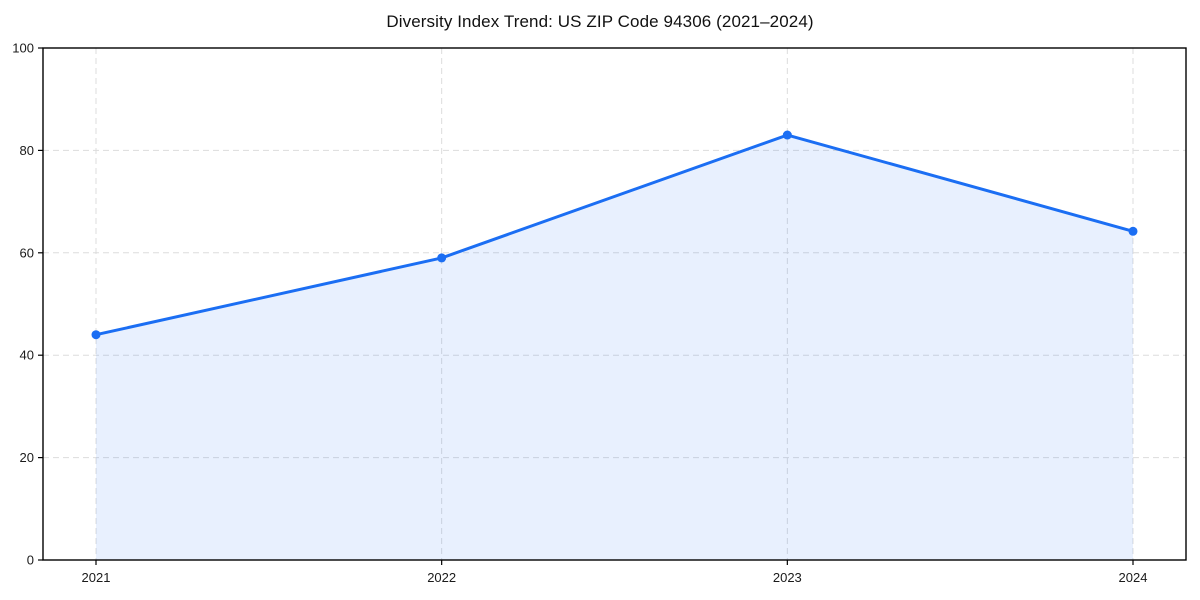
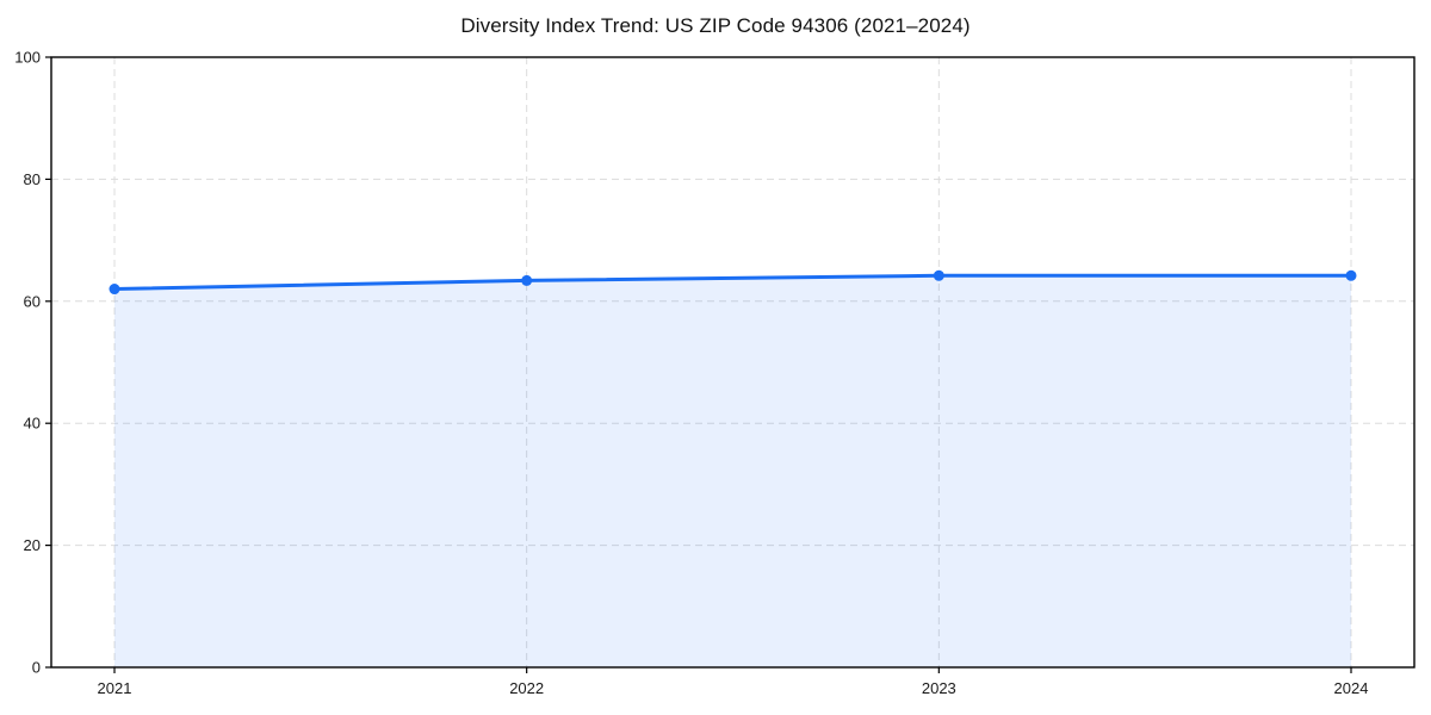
2021: 44 -> 62
2022: 59 -> 63
2023: 83 -> 64
